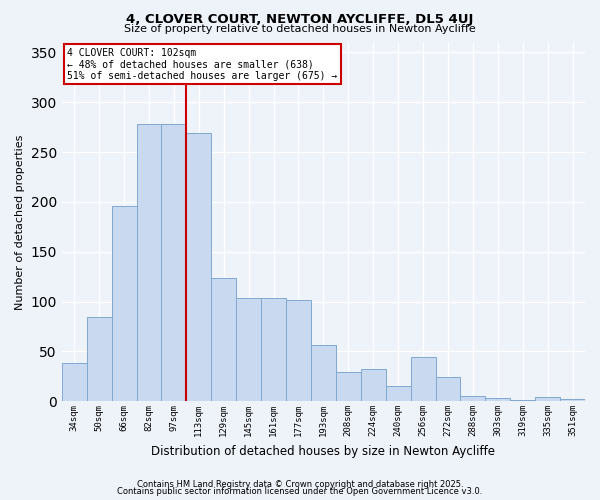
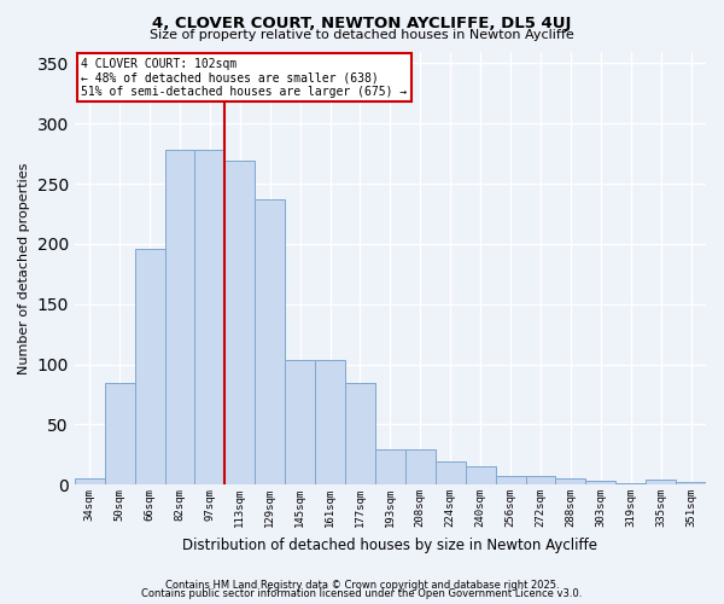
34sqm: 38 -> 5
129sqm: 124 -> 237
177sqm: 102 -> 84
193sqm: 56 -> 29
224sqm: 32 -> 19
256sqm: 44 -> 7
272sqm: 24 -> 7
